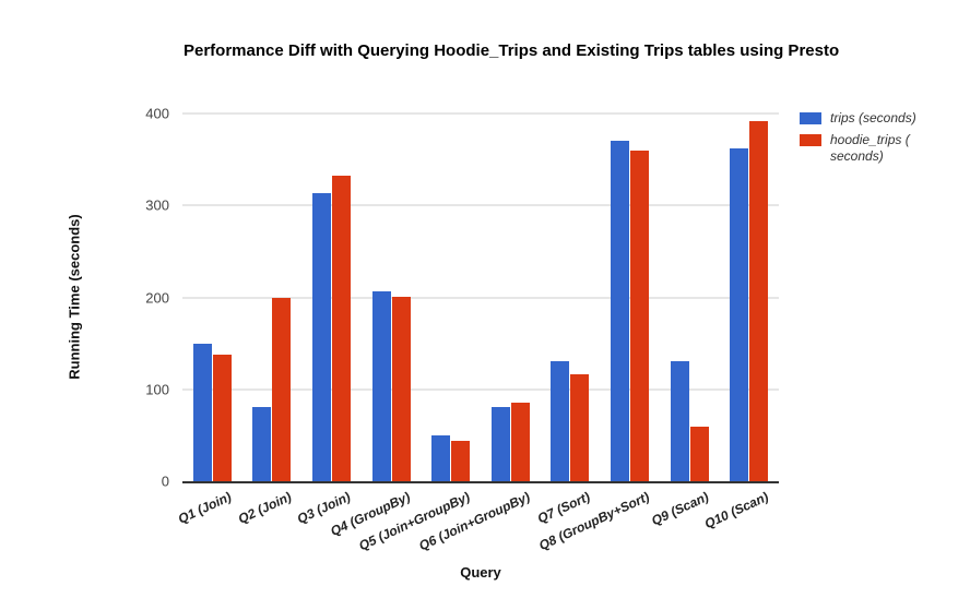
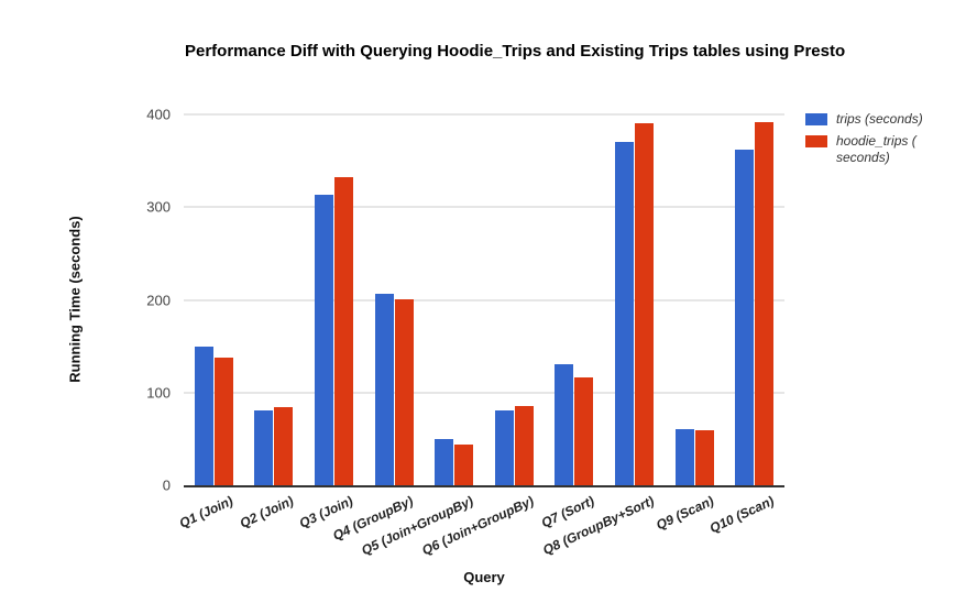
hoodie_trips ( seconds)/Q2 (Join): 200 -> 80
hoodie_trips ( seconds)/Q8 (GroupBy+Sort): 360 -> 390
trips (seconds)/Q9 (Scan): 130 -> 60
